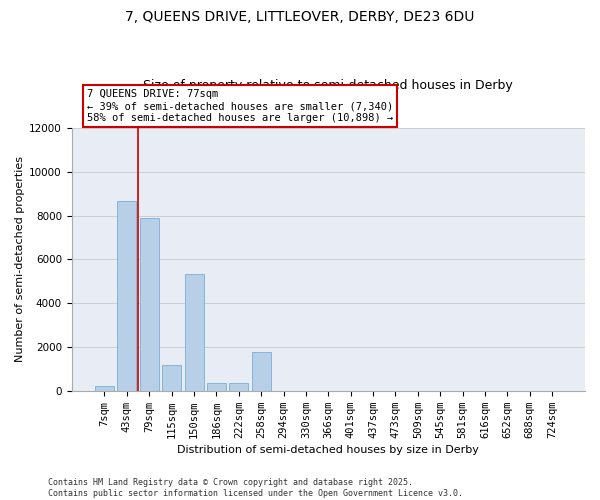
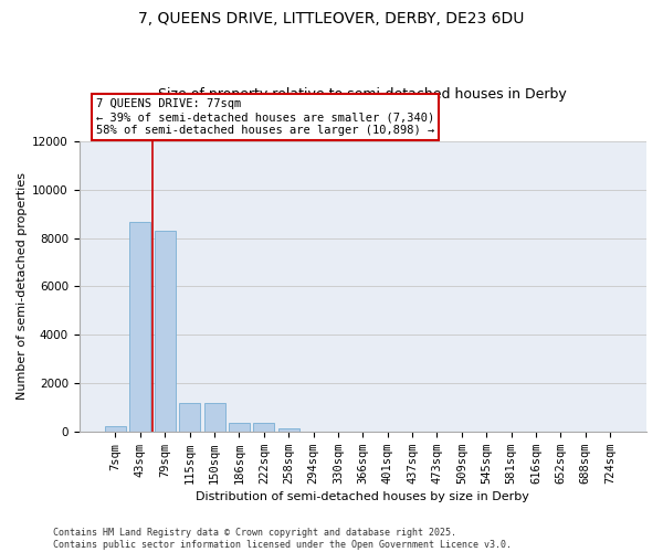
79sqm: 7900 -> 8300
150sqm: 5350 -> 1200
258sqm: 1750 -> 120
